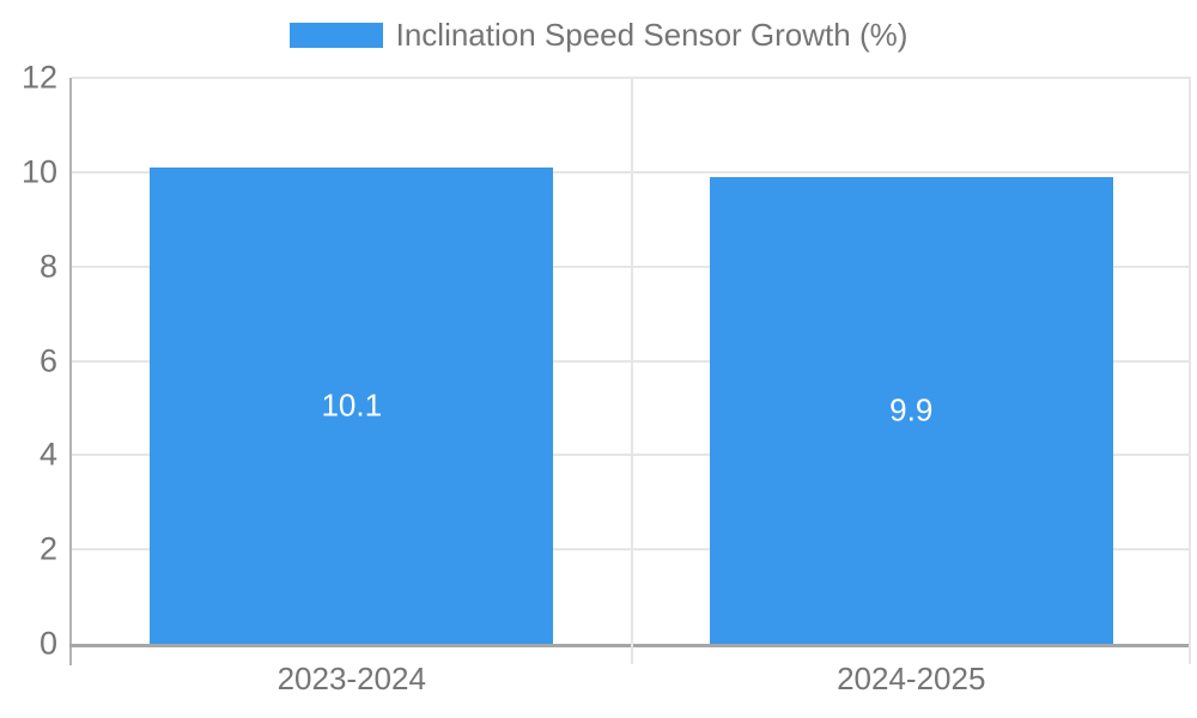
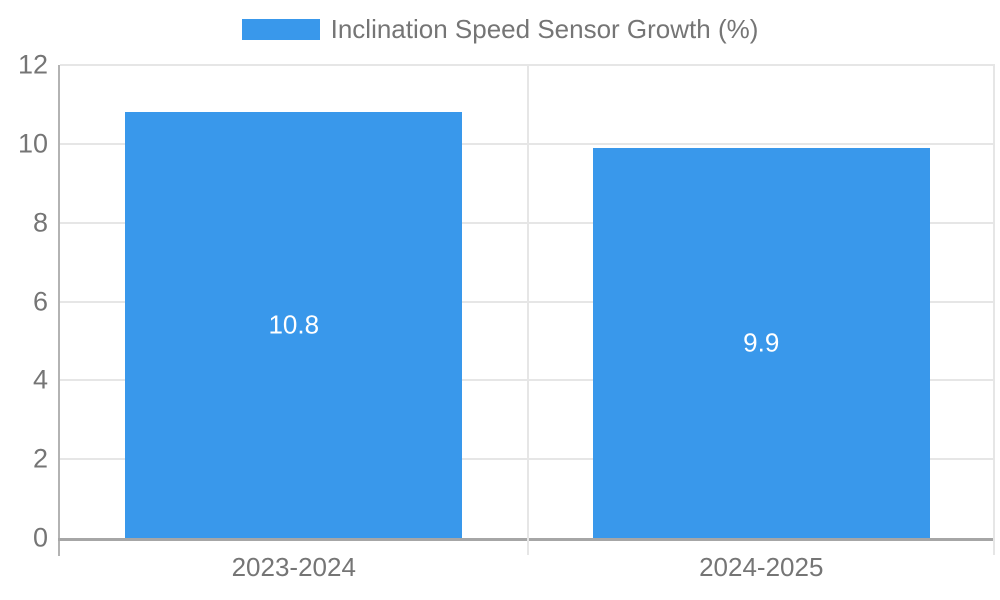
2023-2024: 10.1 -> 10.8
